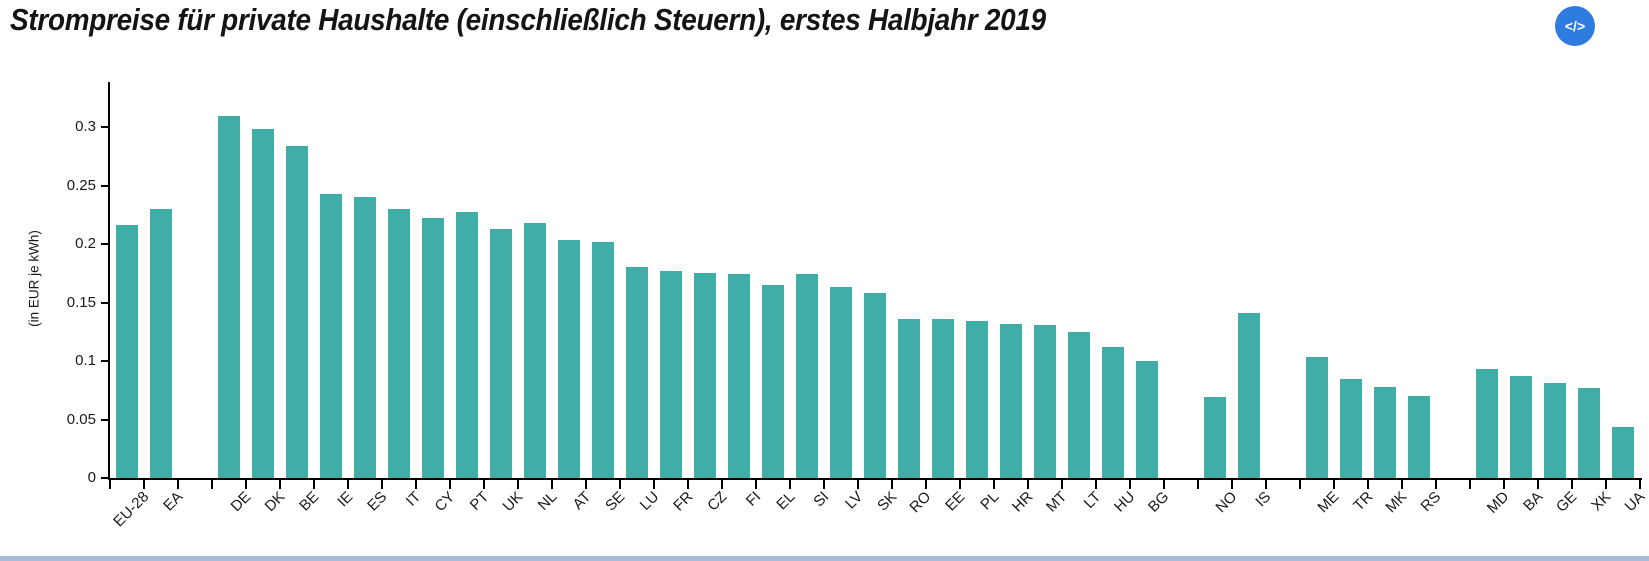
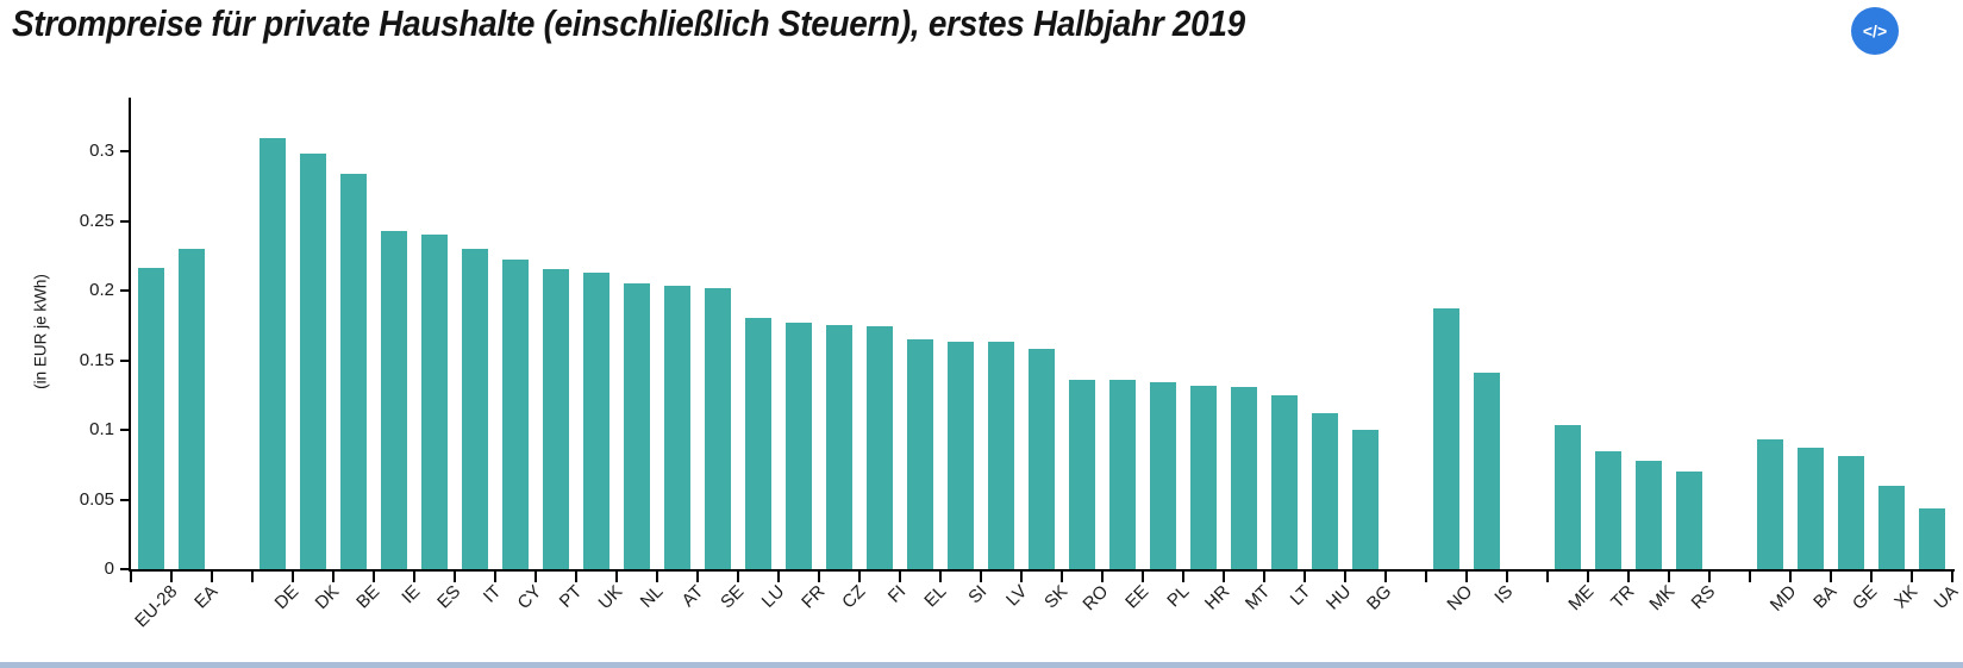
PT: 0.227 -> 0.215
NL: 0.218 -> 0.205
SI: 0.174 -> 0.163
NO: 0.069 -> 0.187
XK: 0.077 -> 0.060
